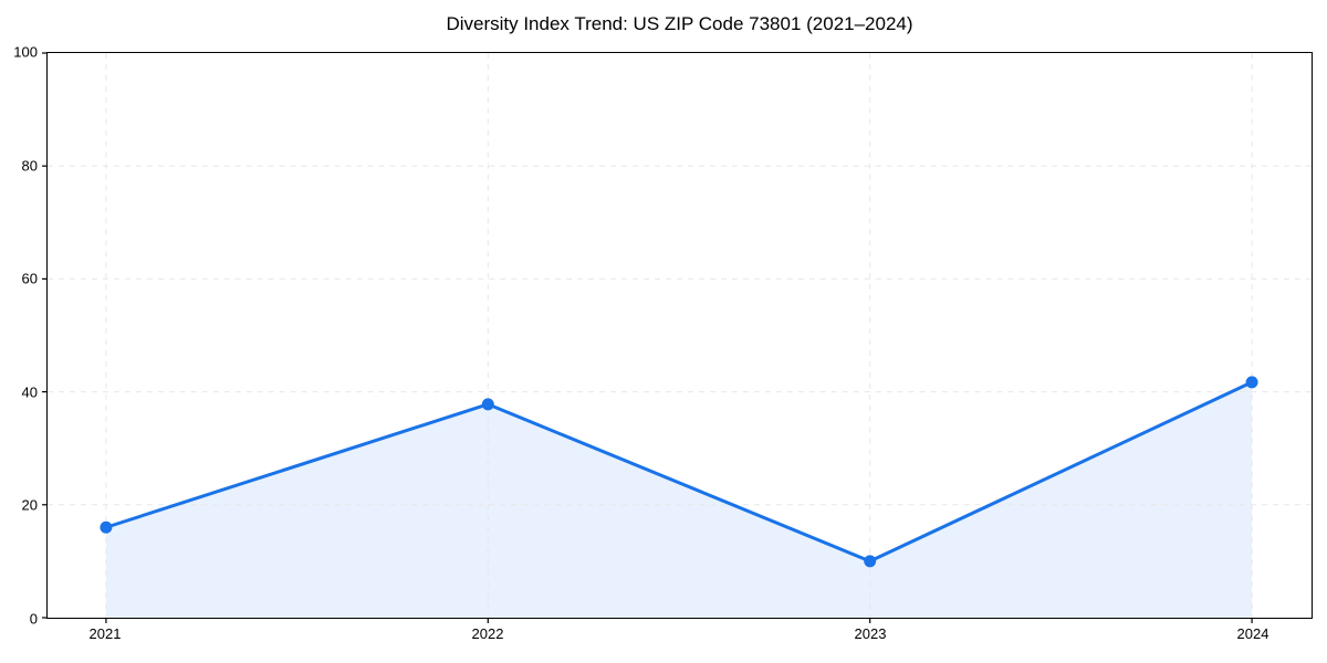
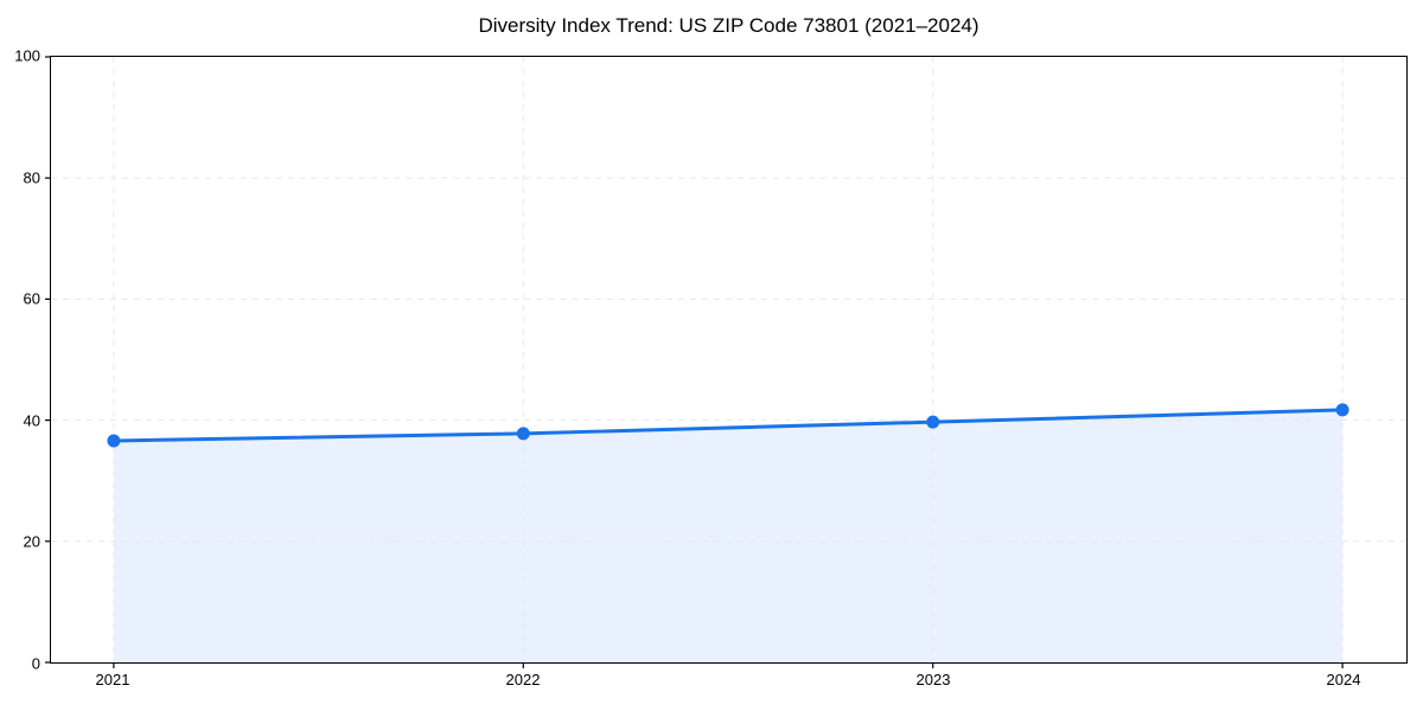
2021: 16 -> 37
2023: 10 -> 40
